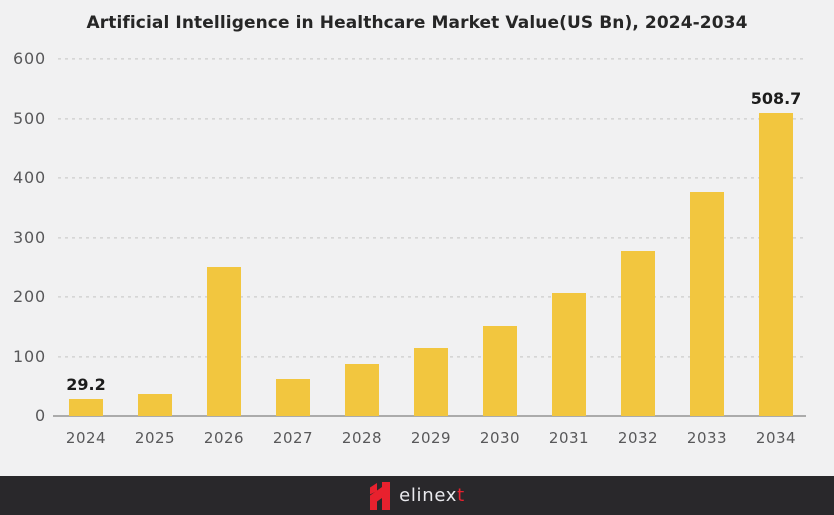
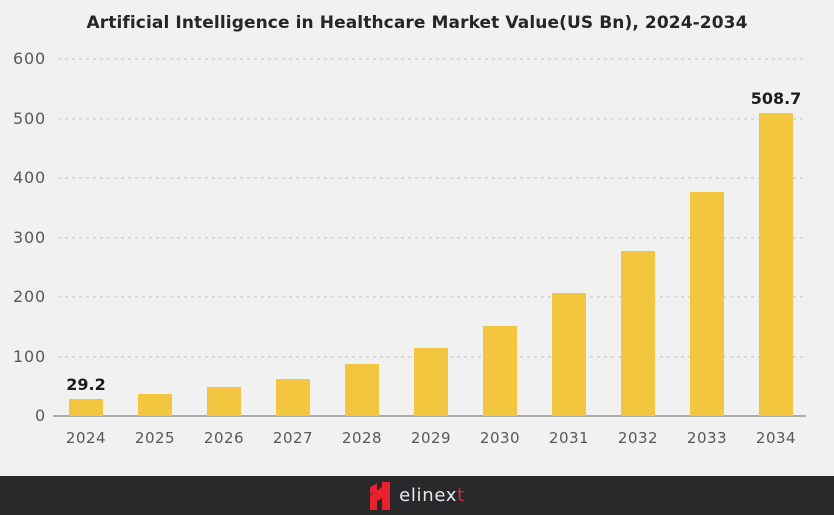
2026: 250 -> 50
